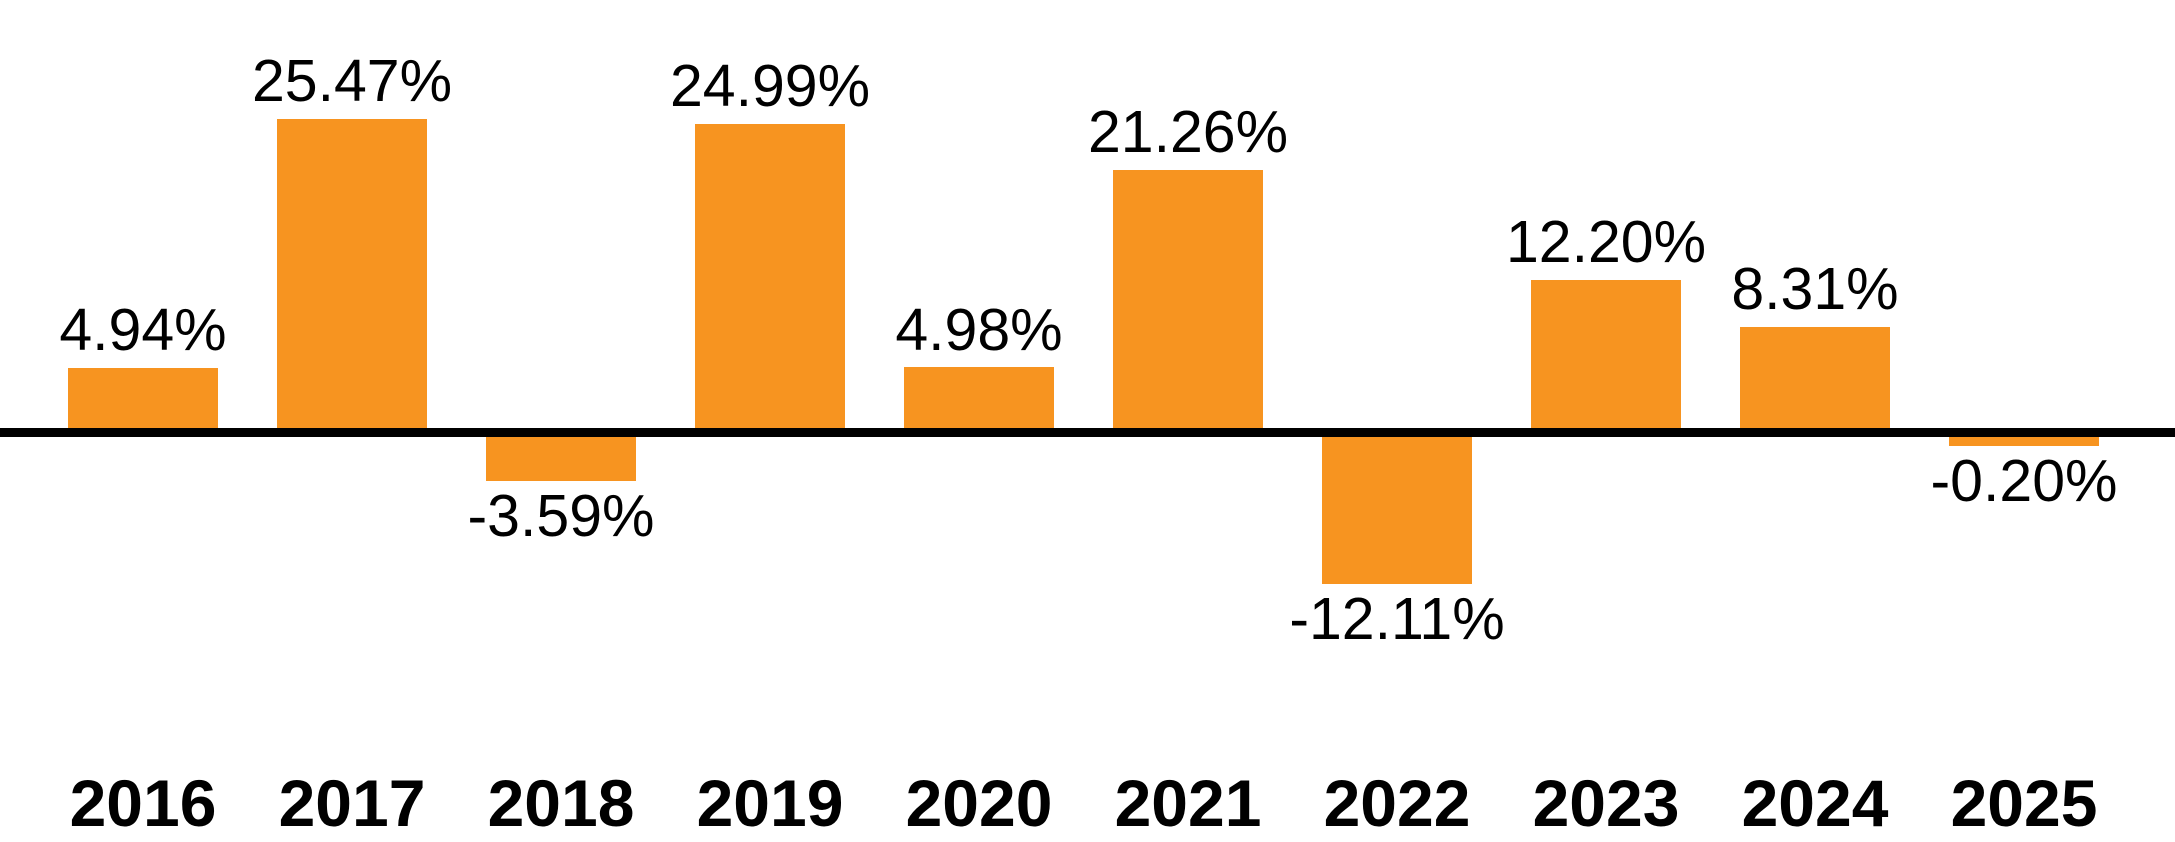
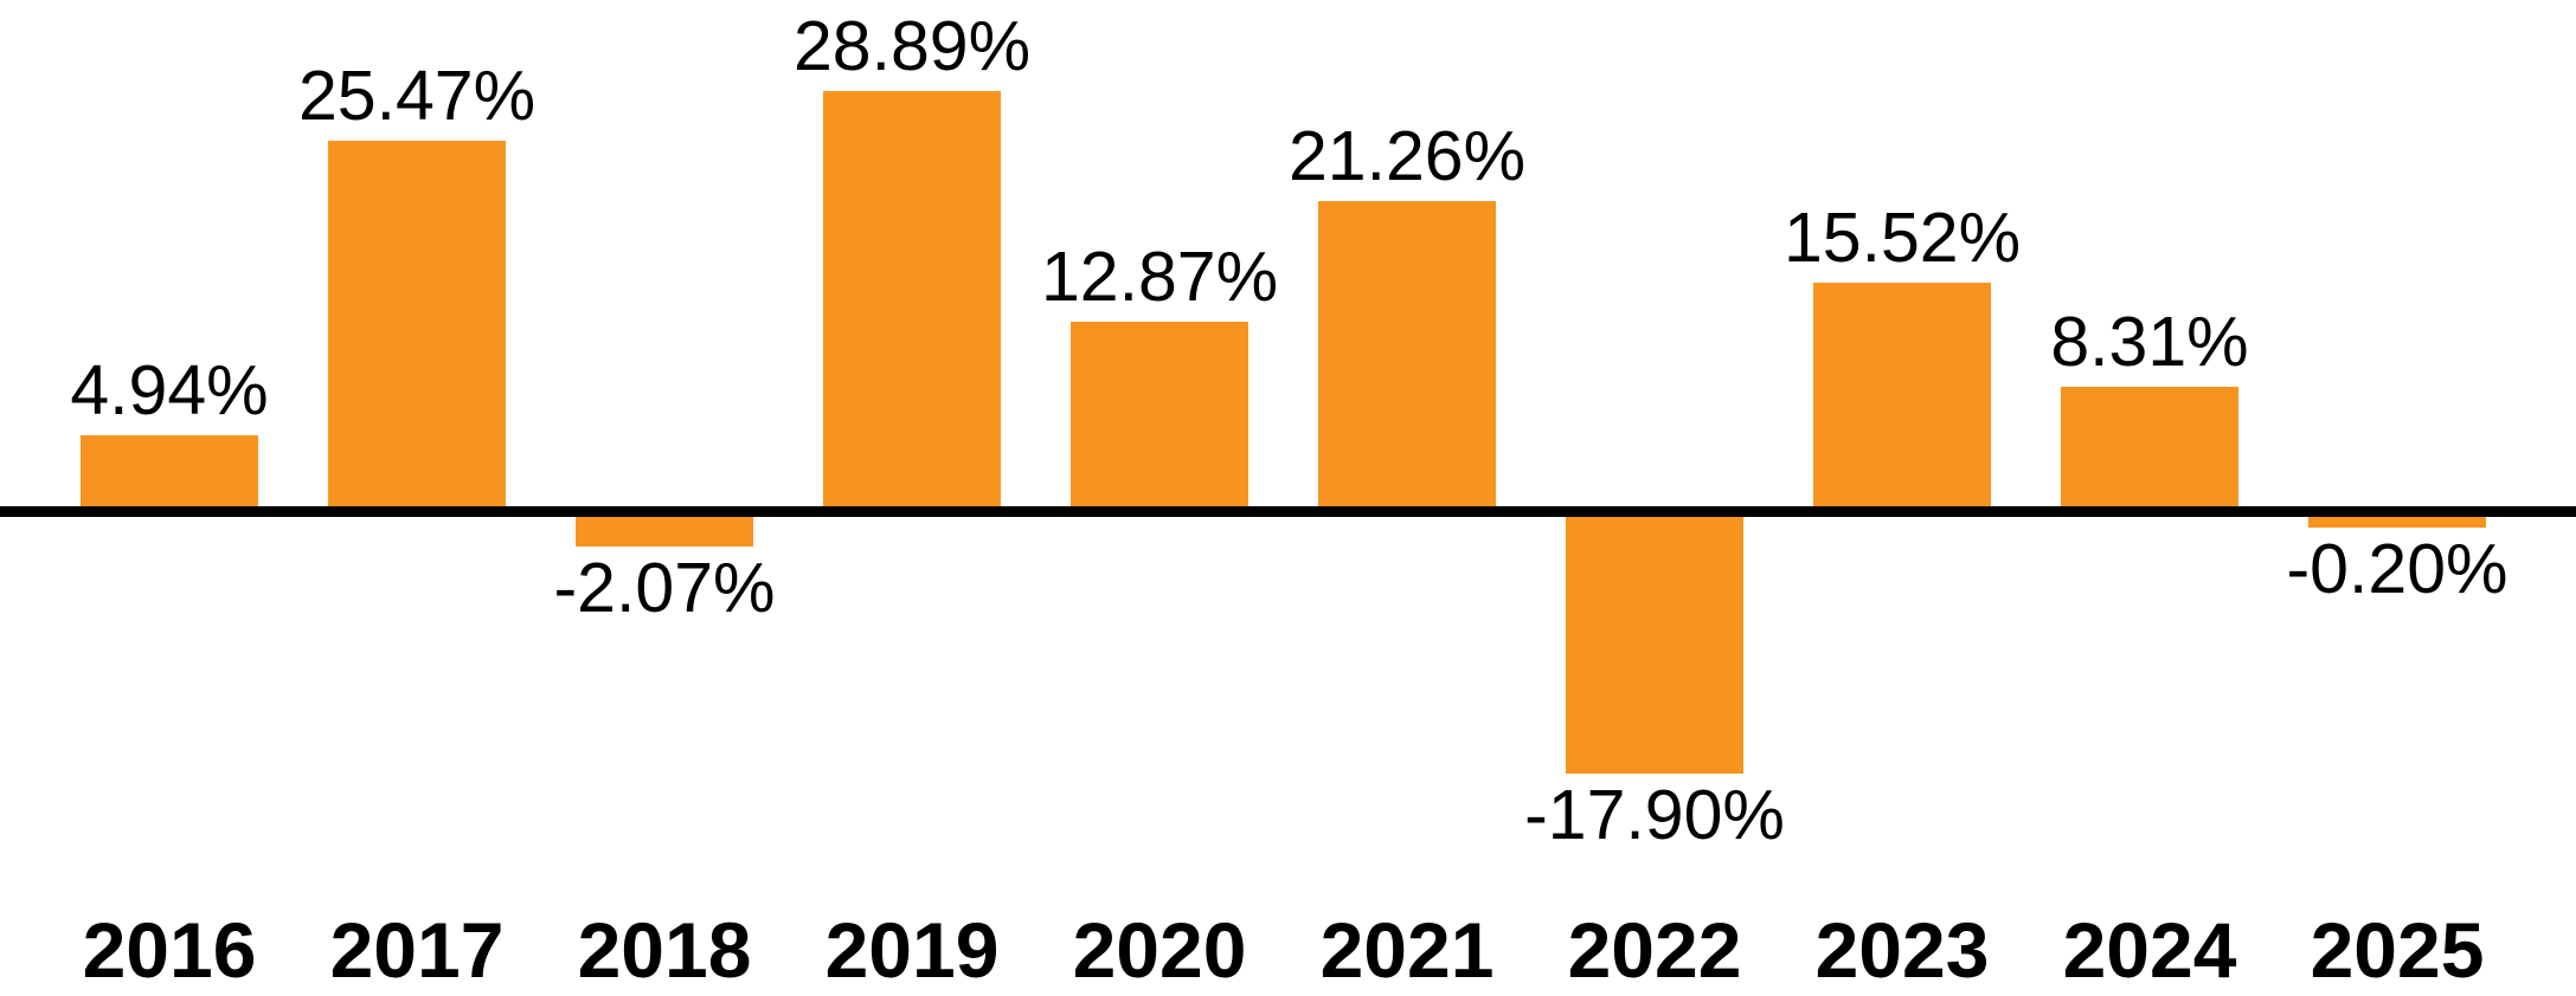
2018: -3.59% -> -2.07%
2019: 24.99% -> 28.89%
2020: 4.98% -> 12.87%
2022: -12.11% -> -17.90%
2023: 12.20% -> 15.52%
